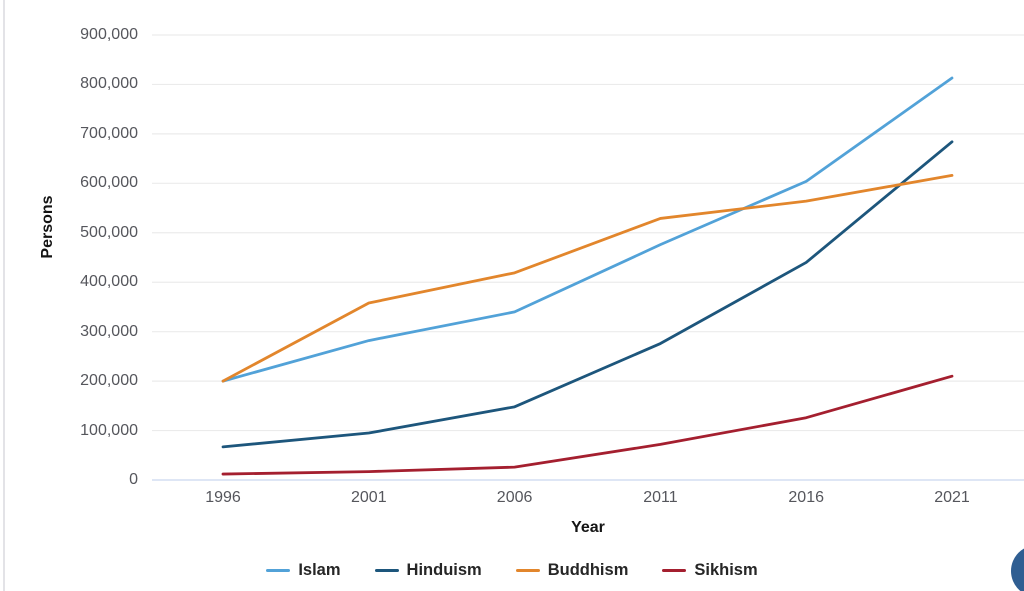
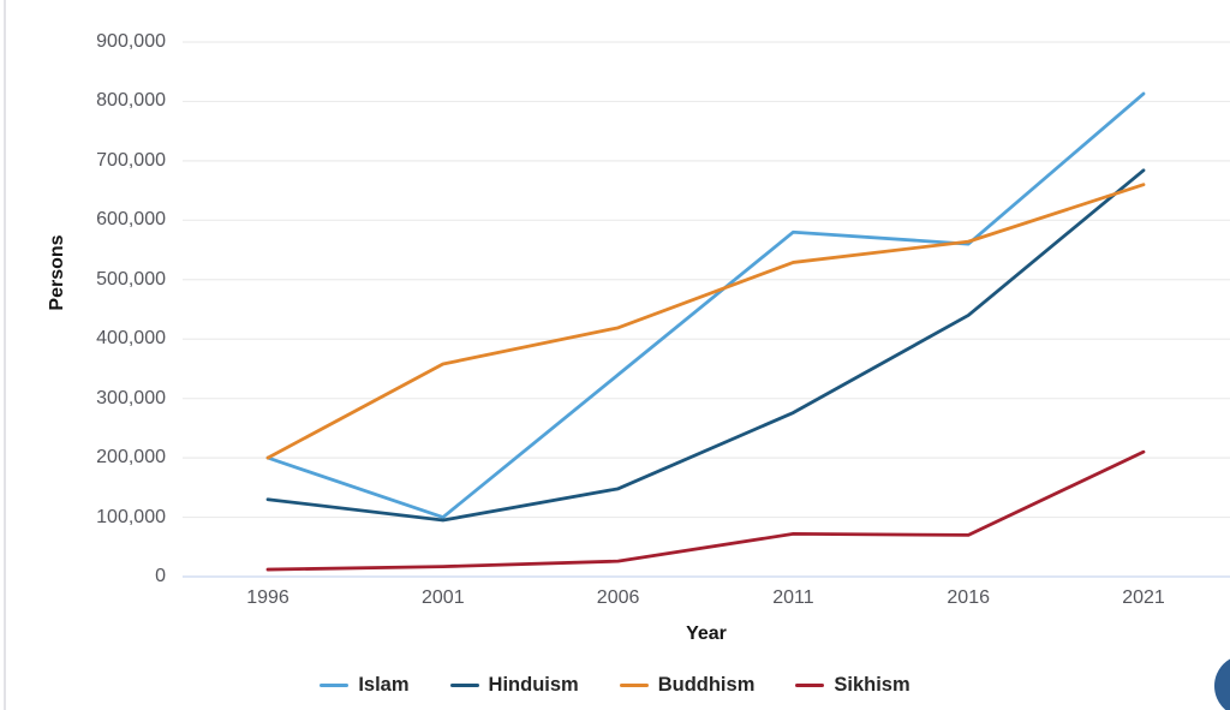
Hinduism/1996: 70000 -> 130000
Islam/2001: 280000 -> 100000
Islam/2011: 480000 -> 580000
Islam/2016: 600000 -> 560000
Sikhism/2016: 130000 -> 70000
Buddhism/2021: 620000 -> 660000
